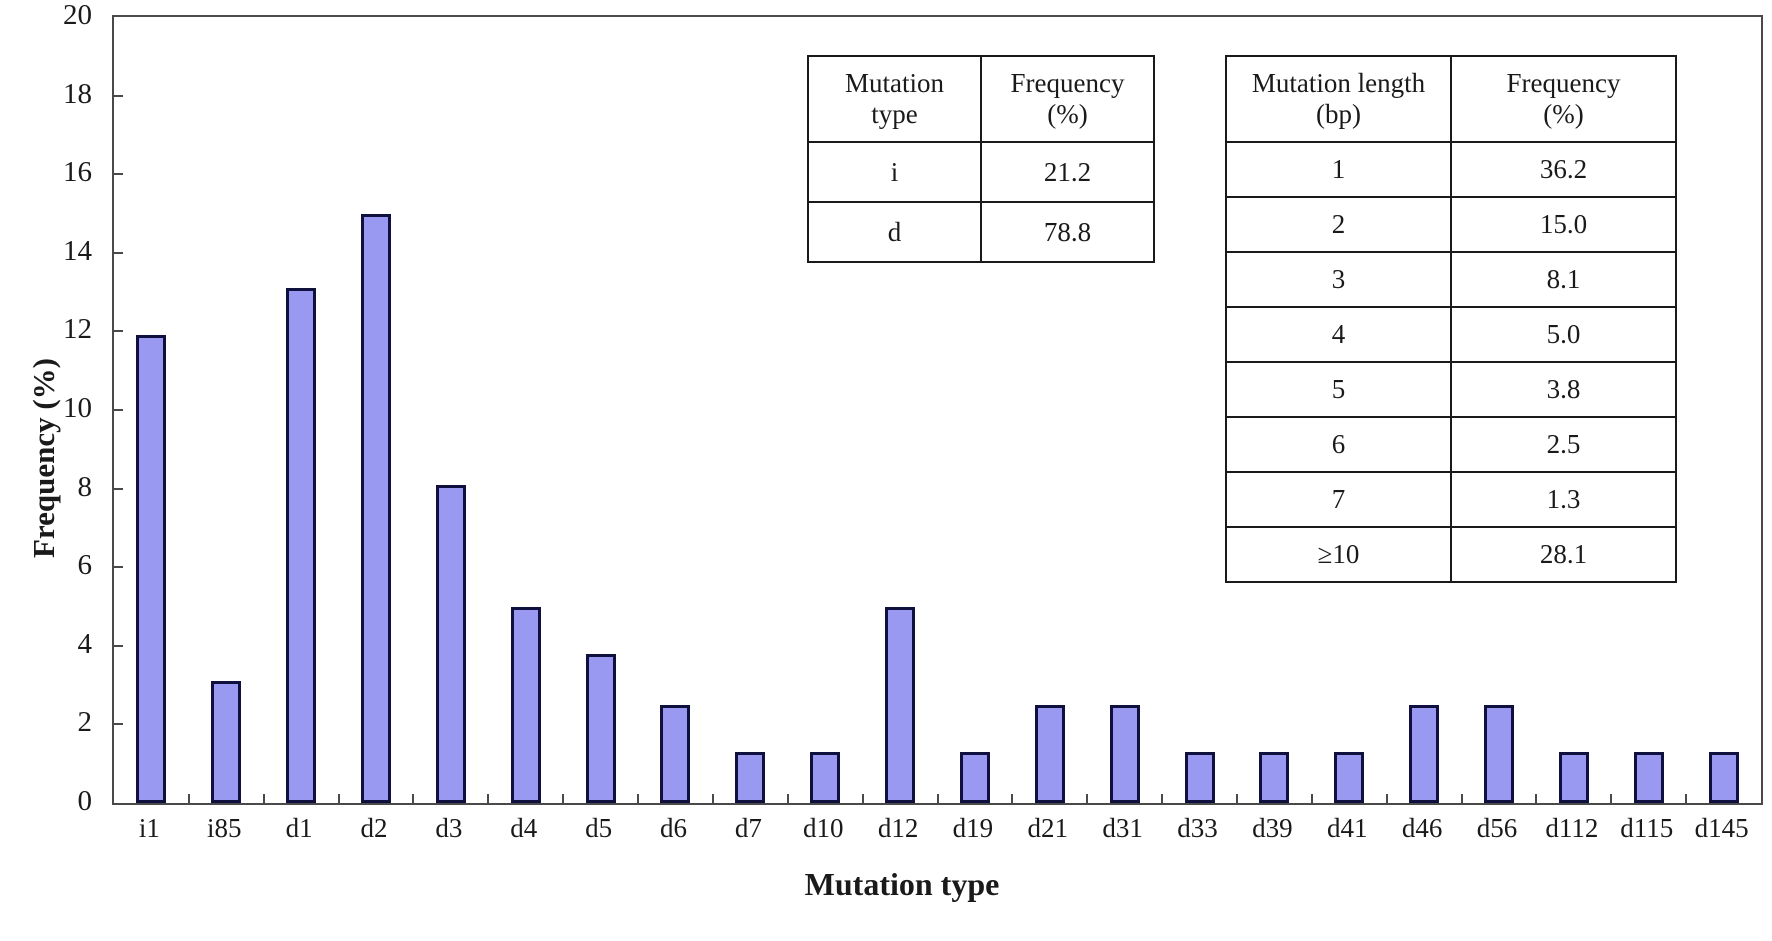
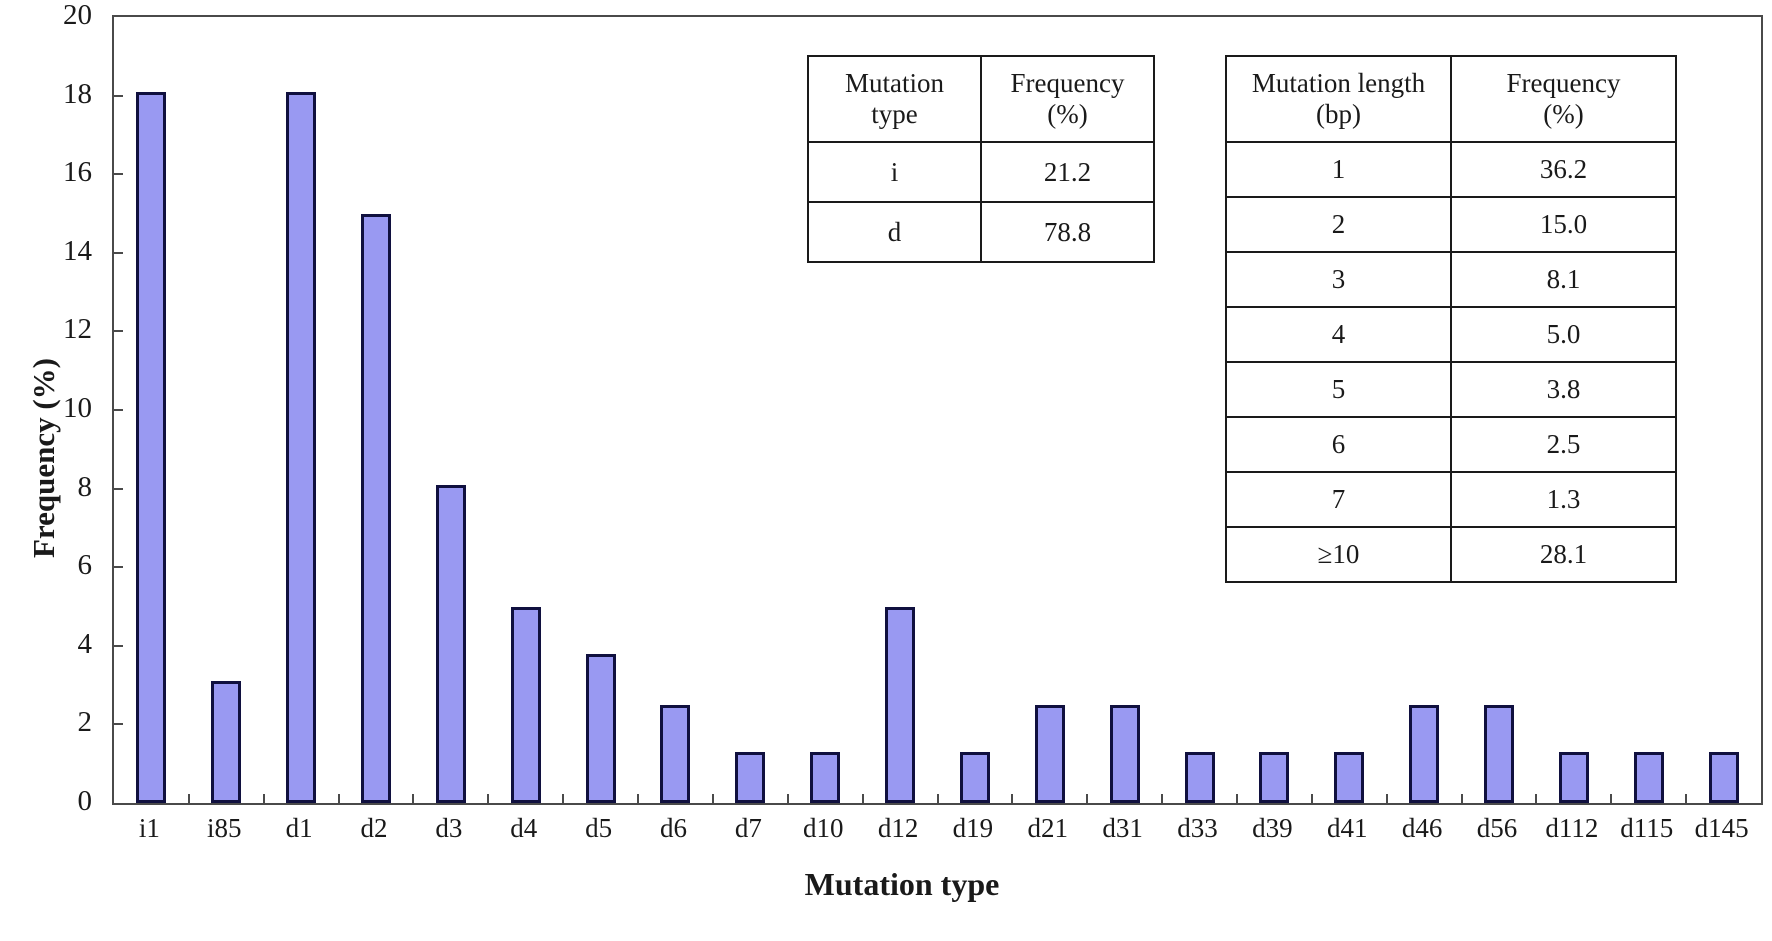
i1: 11.9 -> 18.1
d1: 13.1 -> 18.1
